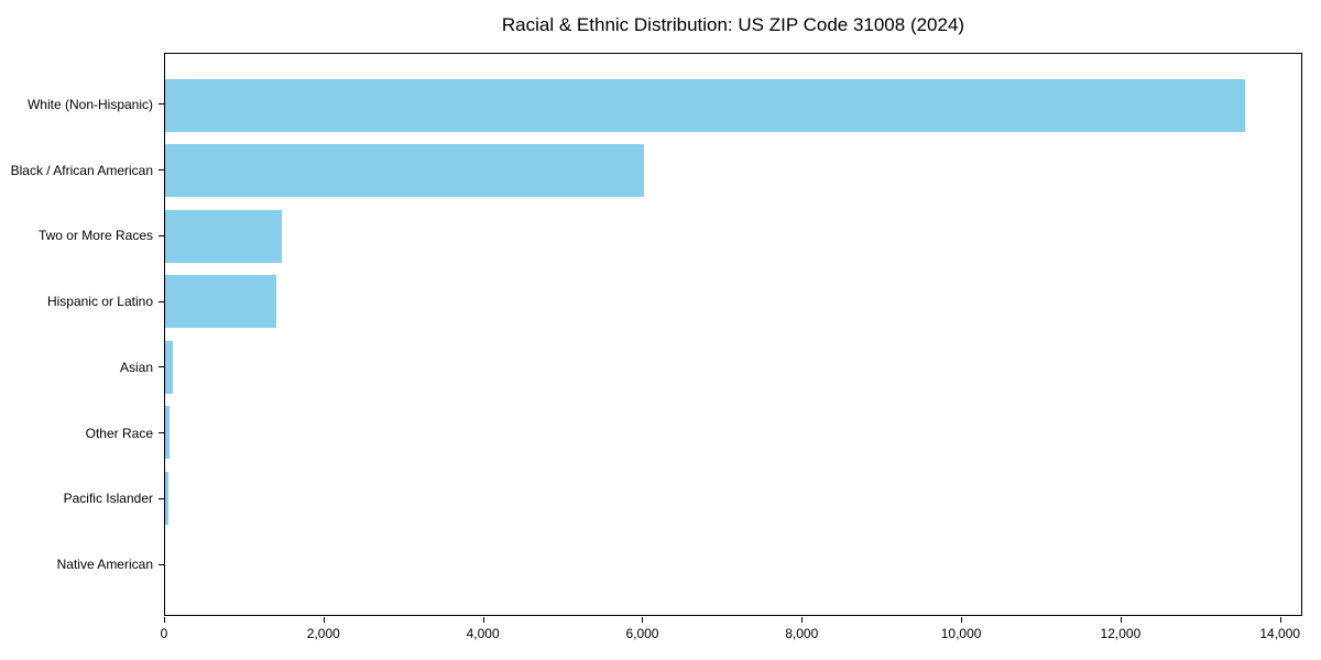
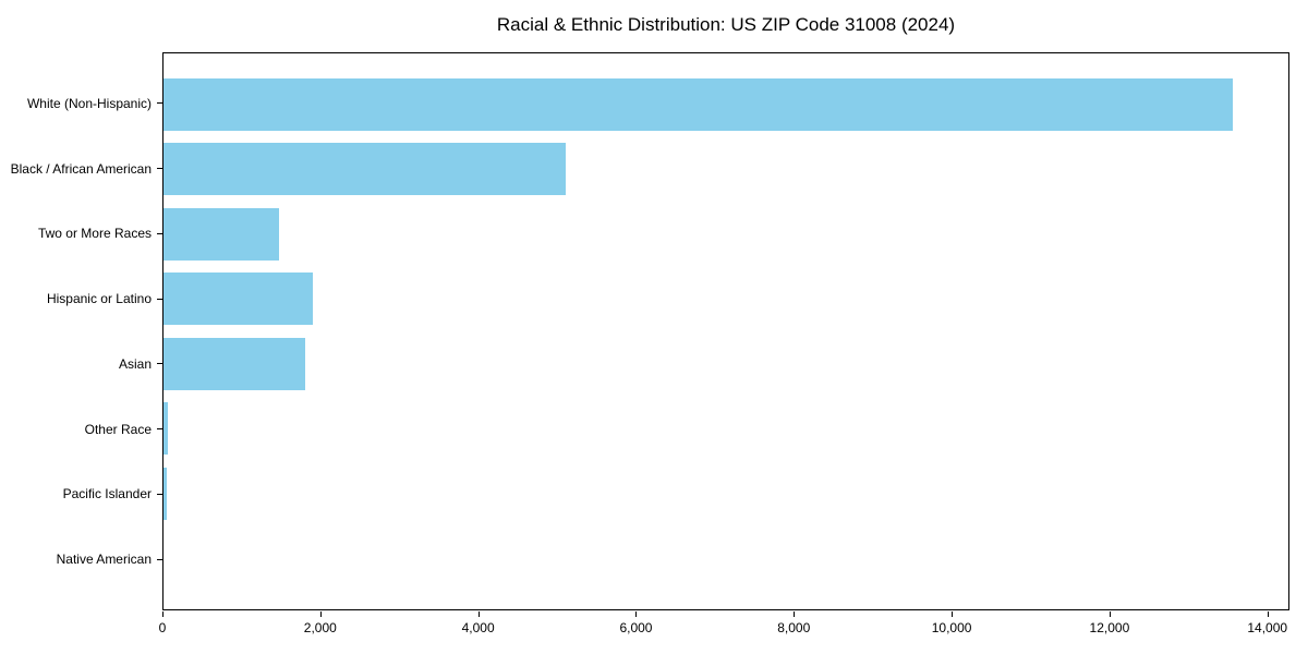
Black / African American: 6000 -> 5100
Hispanic or Latino: 1400 -> 1900
Asian: 100 -> 1800
